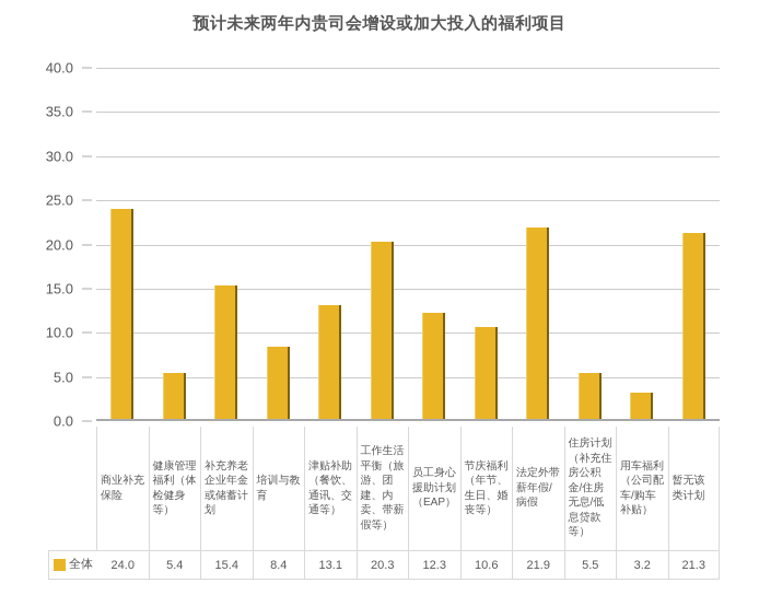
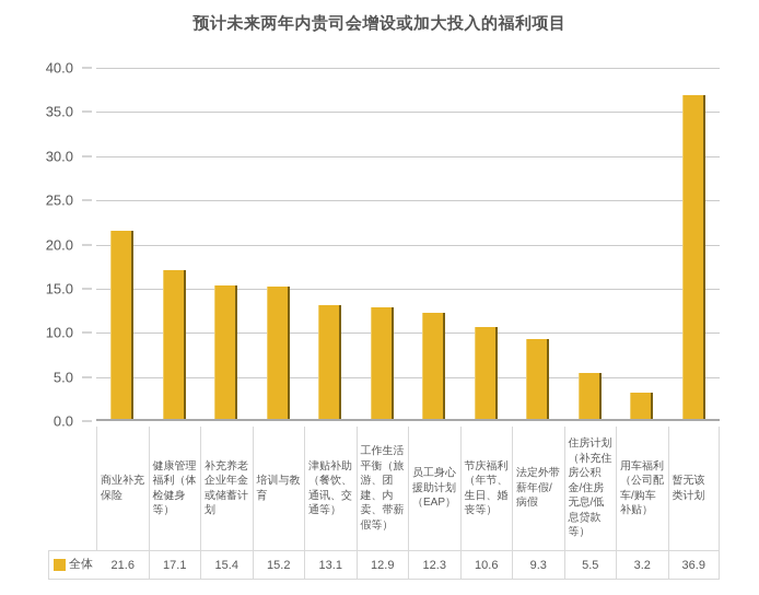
商业补充保险: 24.0 -> 21.6
健康管理福利（体检健身等）: 5.4 -> 17.1
培训与教育: 8.4 -> 15.2
工作生活平衡（旅游、团建、内卖、带薪假等）: 20.3 -> 12.9
法定外带薪年假/病假: 21.9 -> 9.3
暂无该类计划: 21.3 -> 36.9
